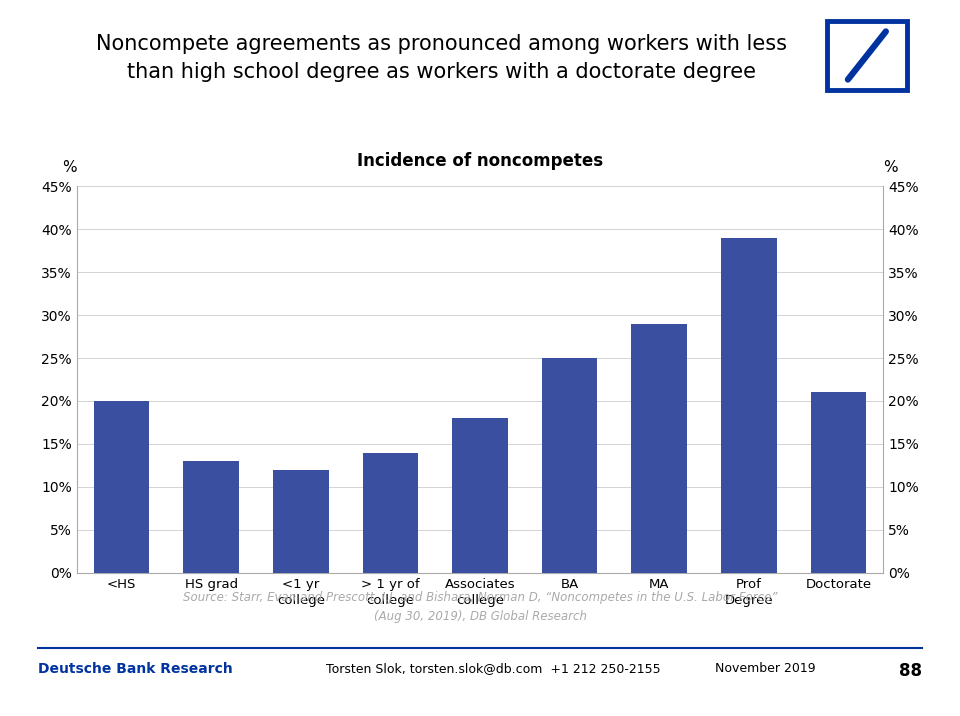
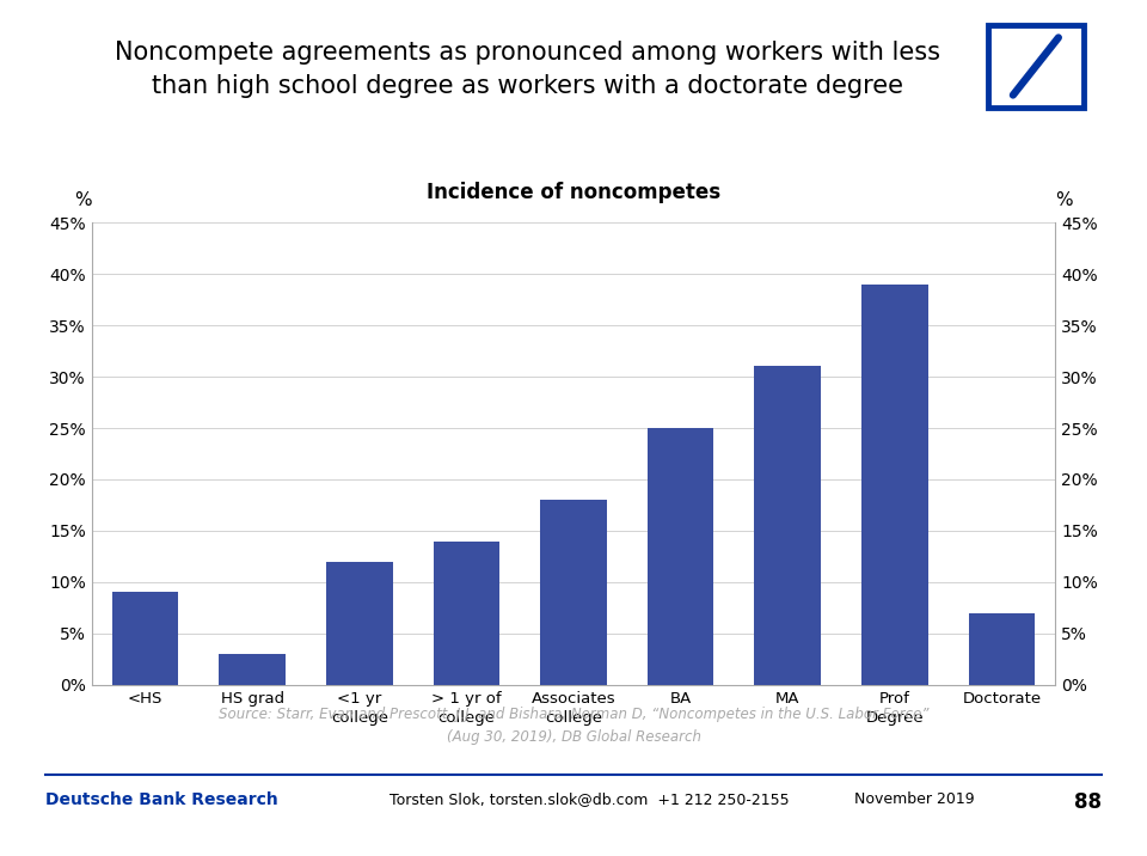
<HS: 20% -> 9%
HS grad: 13% -> 3%
MA: 29% -> 31%
Doctorate: 21% -> 7%
